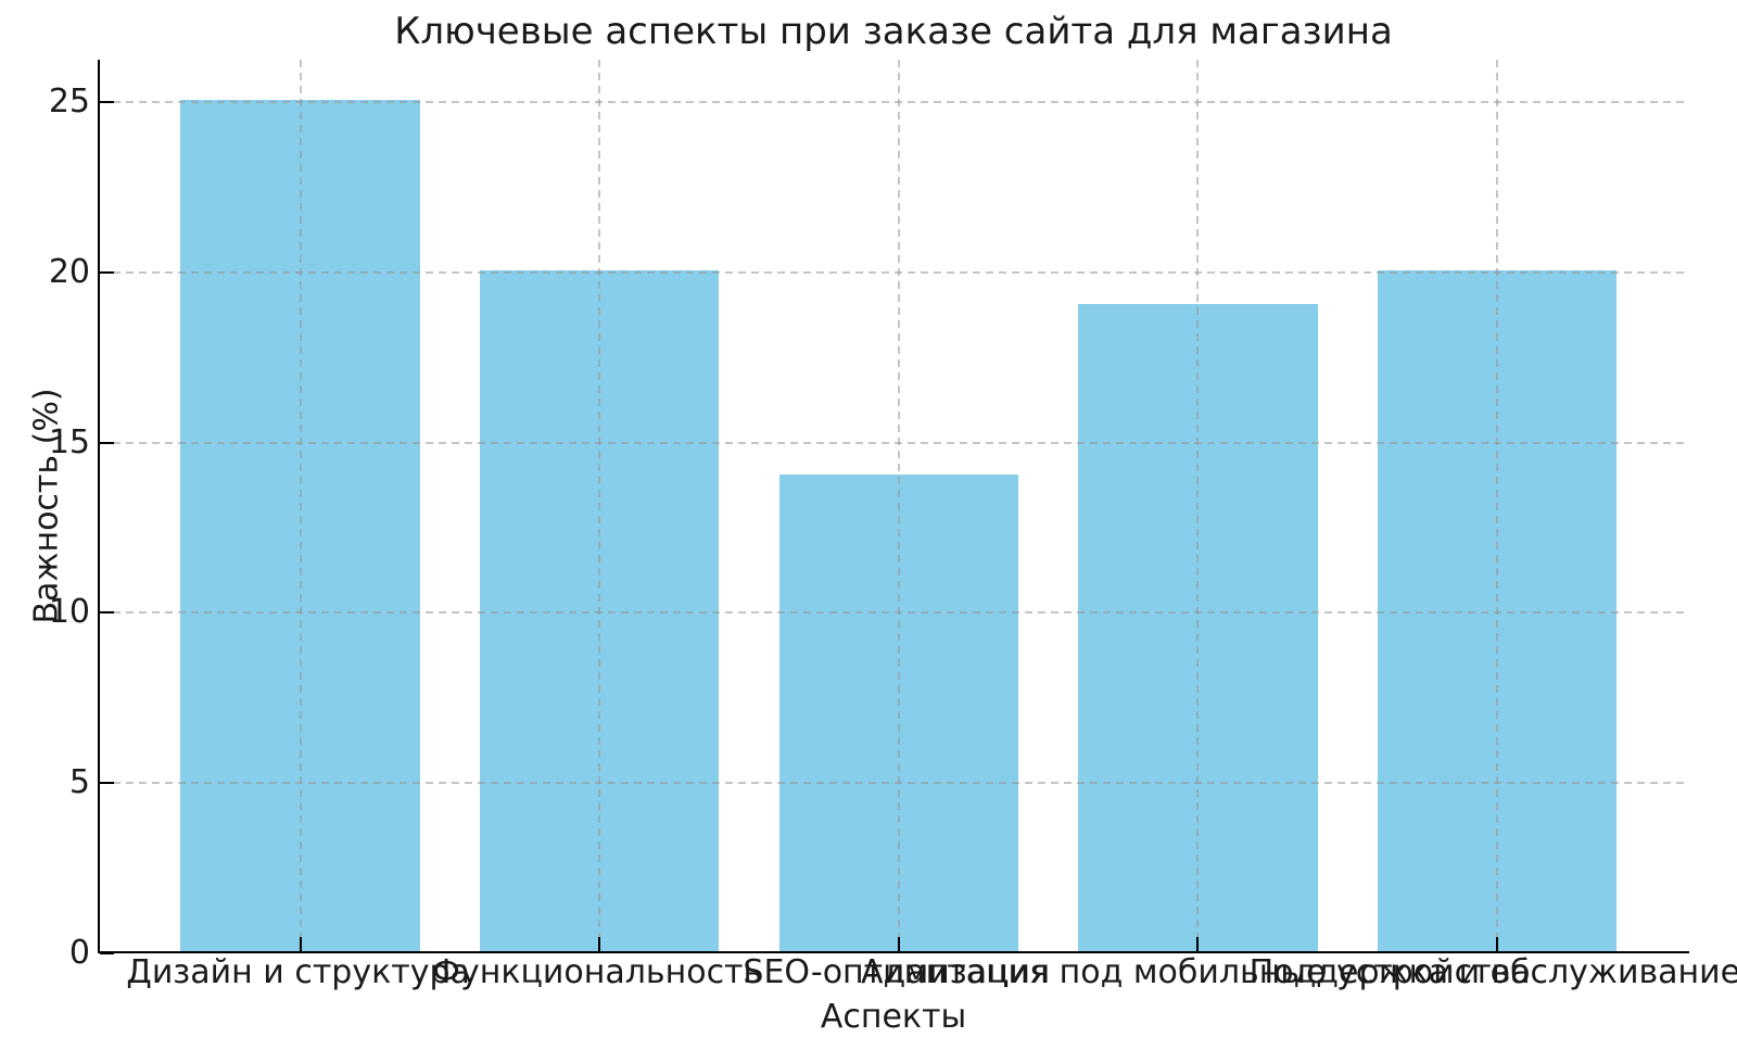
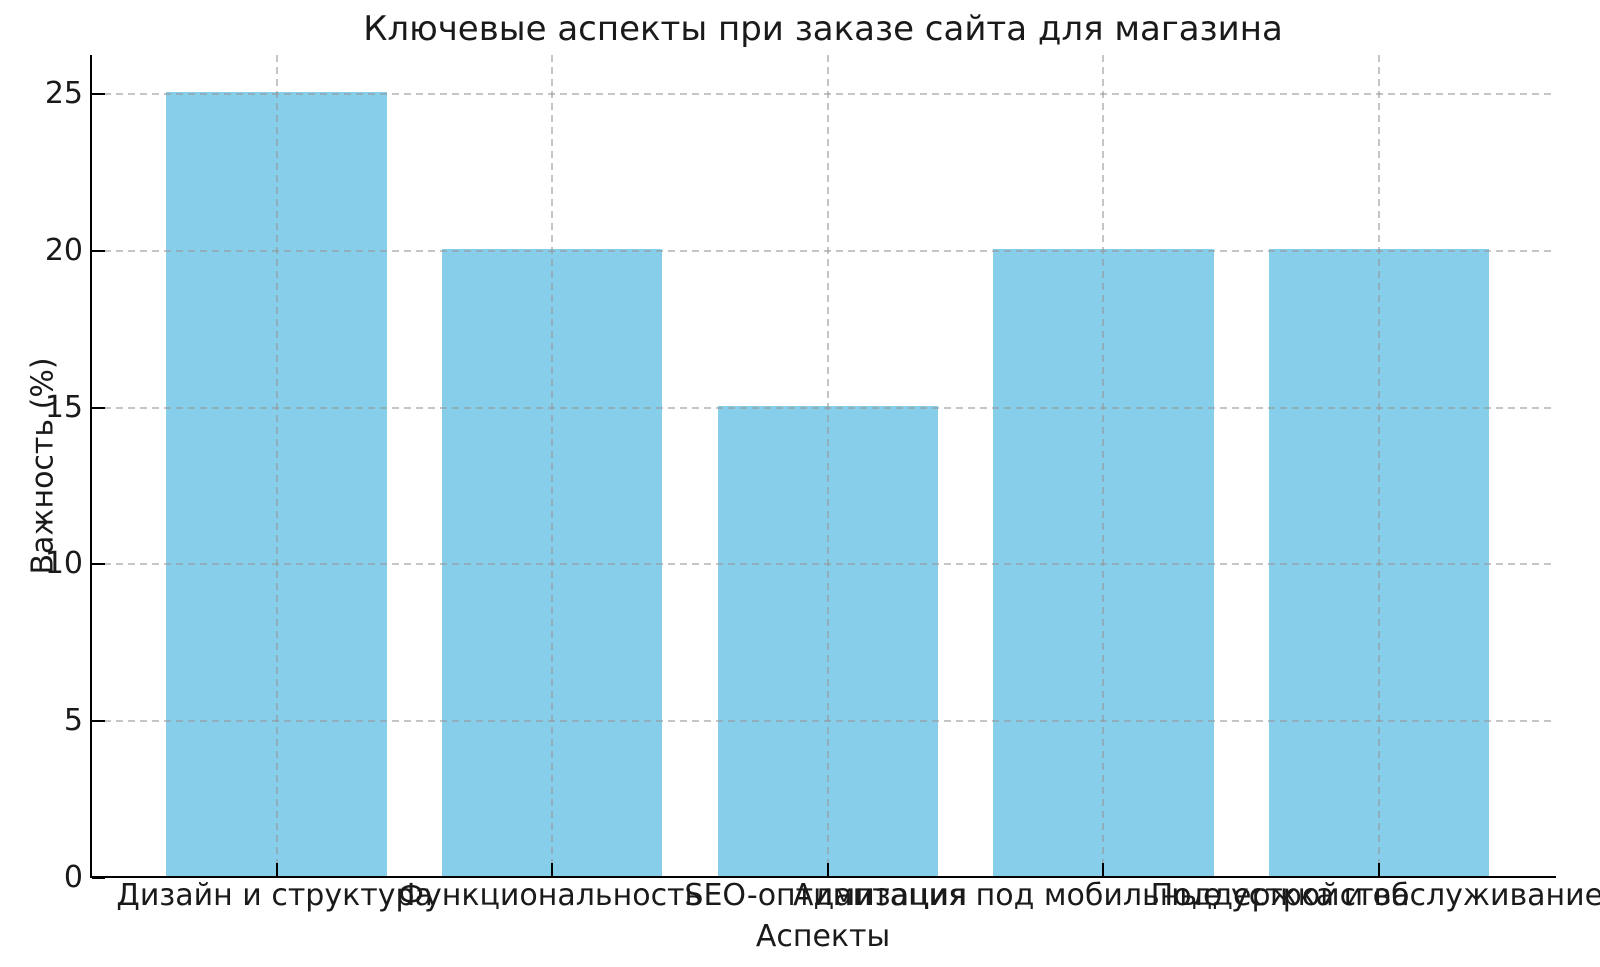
SEO-оптимизация: 14 -> 15
Адаптация под мобильные устройства: 19 -> 20
